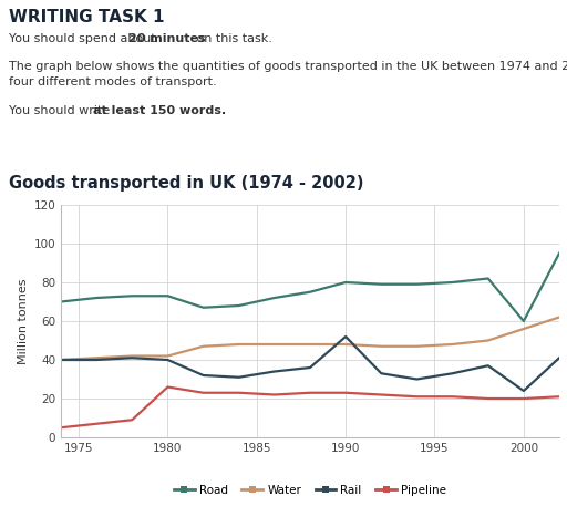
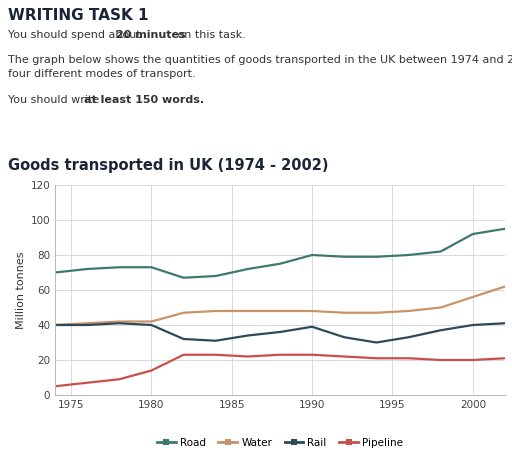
Pipeline/1980: 26 -> 14
Rail/1990: 52 -> 39
Road/2000: 60 -> 92
Rail/2000: 24 -> 40
